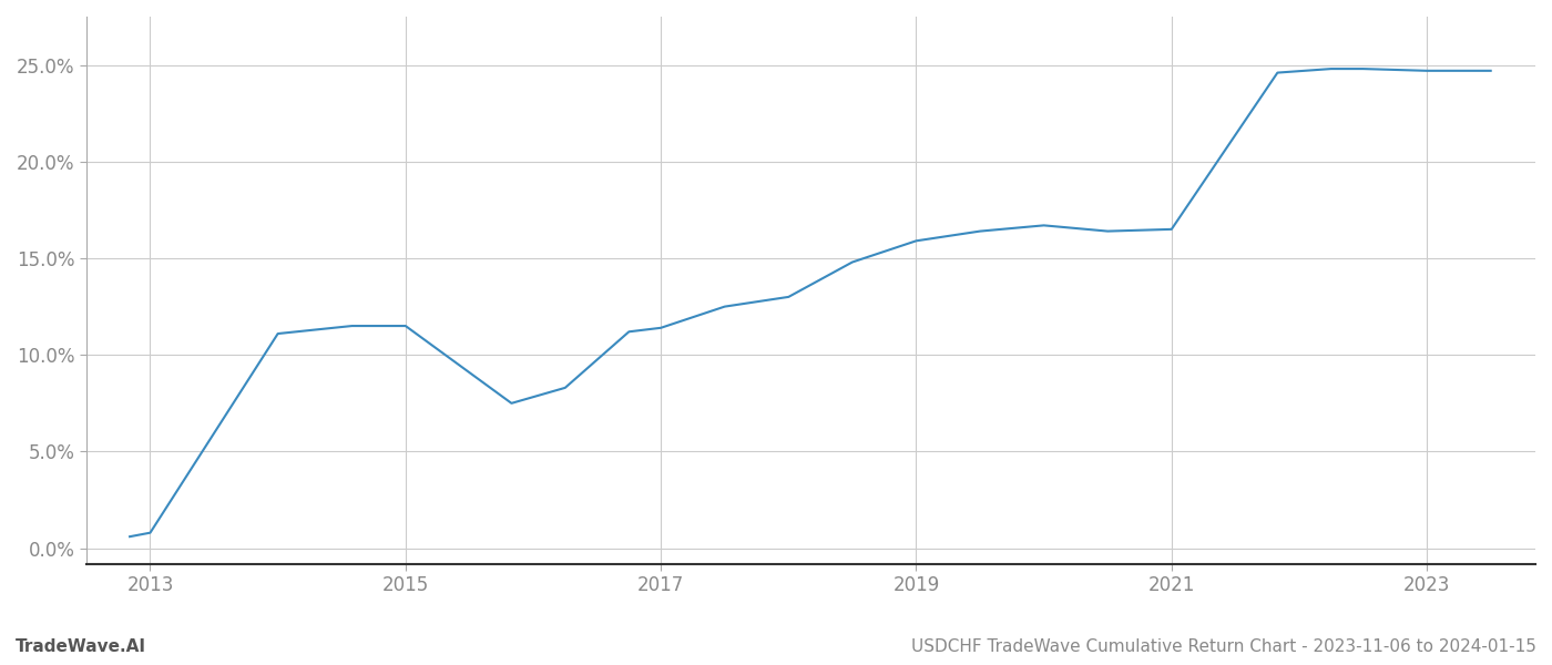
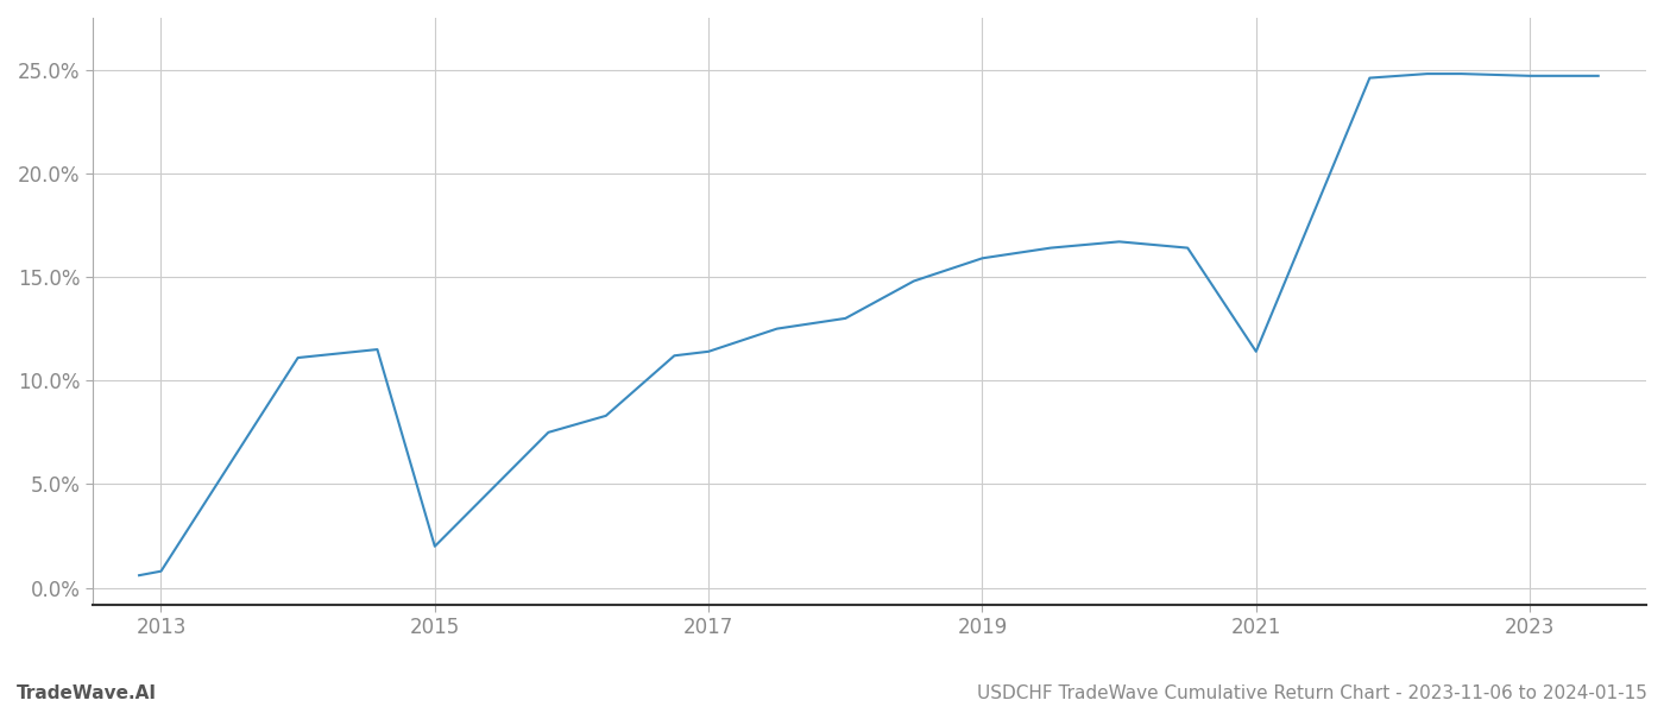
2015: 11.5% -> 2.0%
2021: 16.5% -> 11.4%
